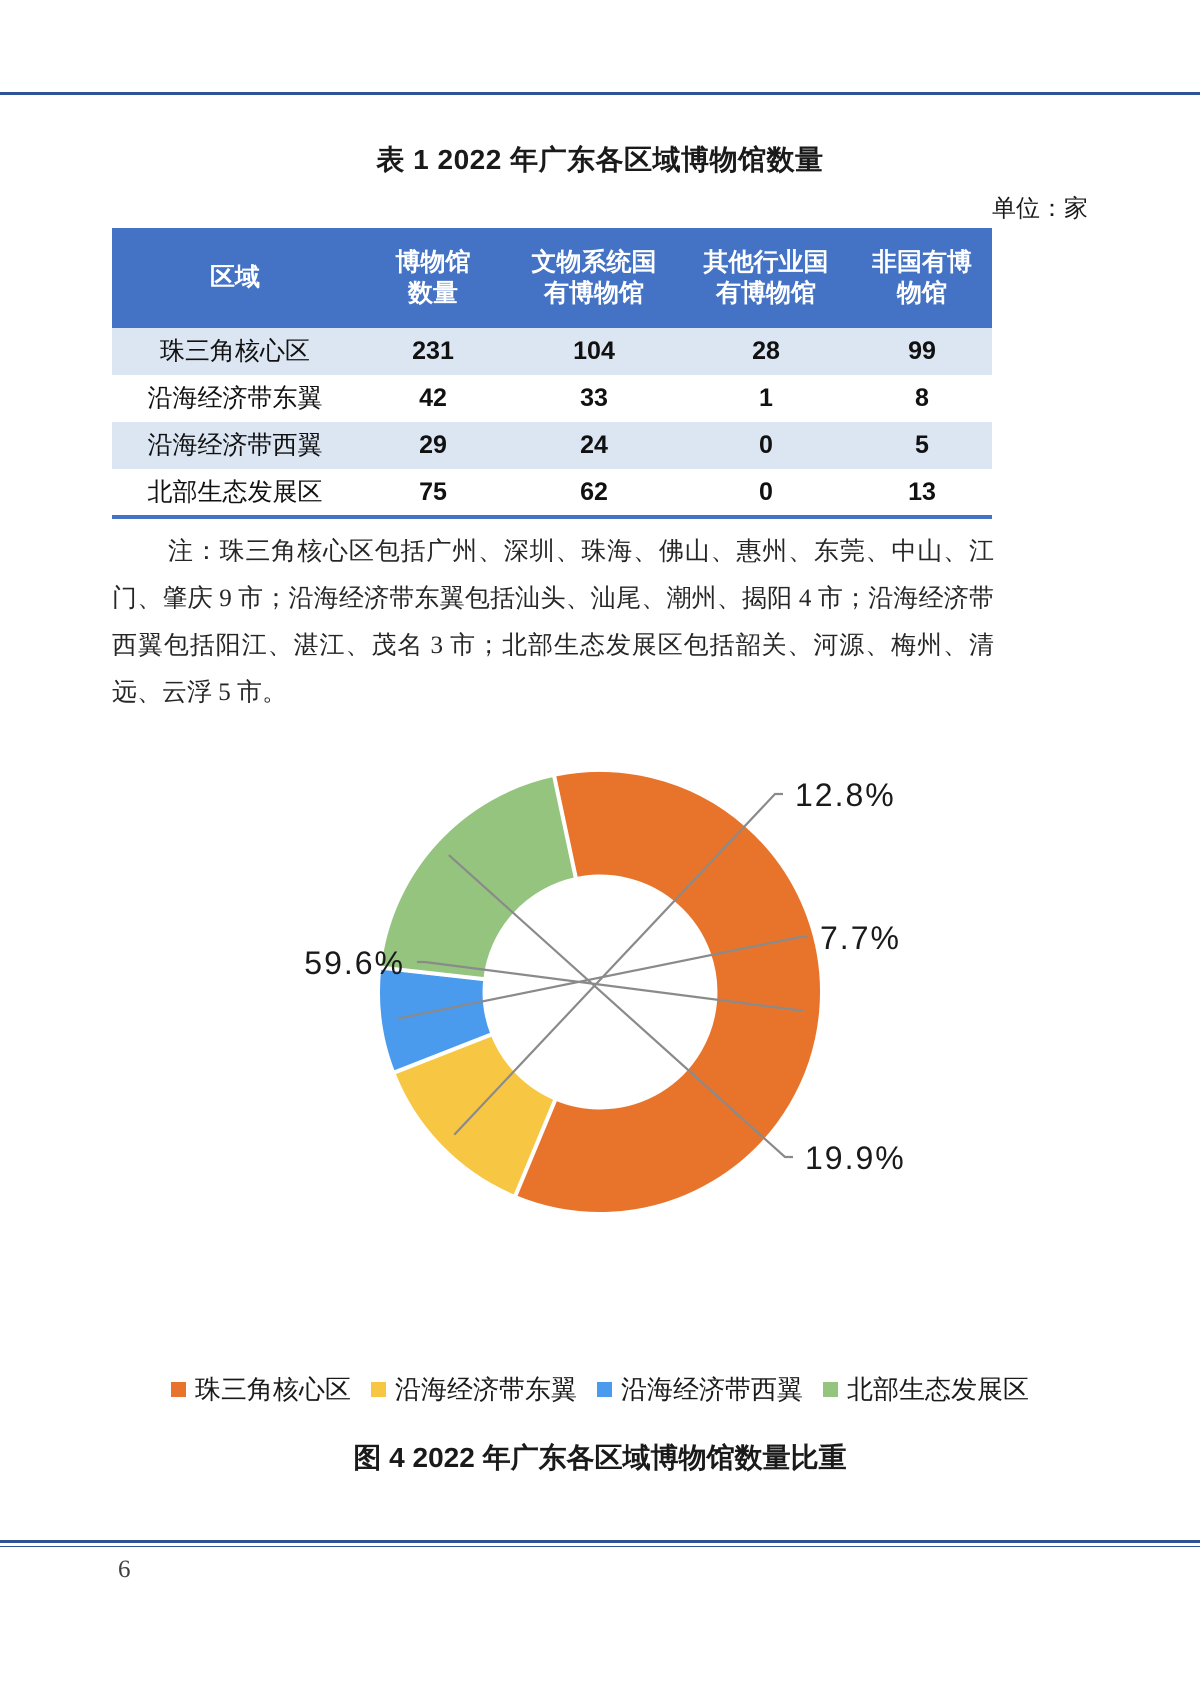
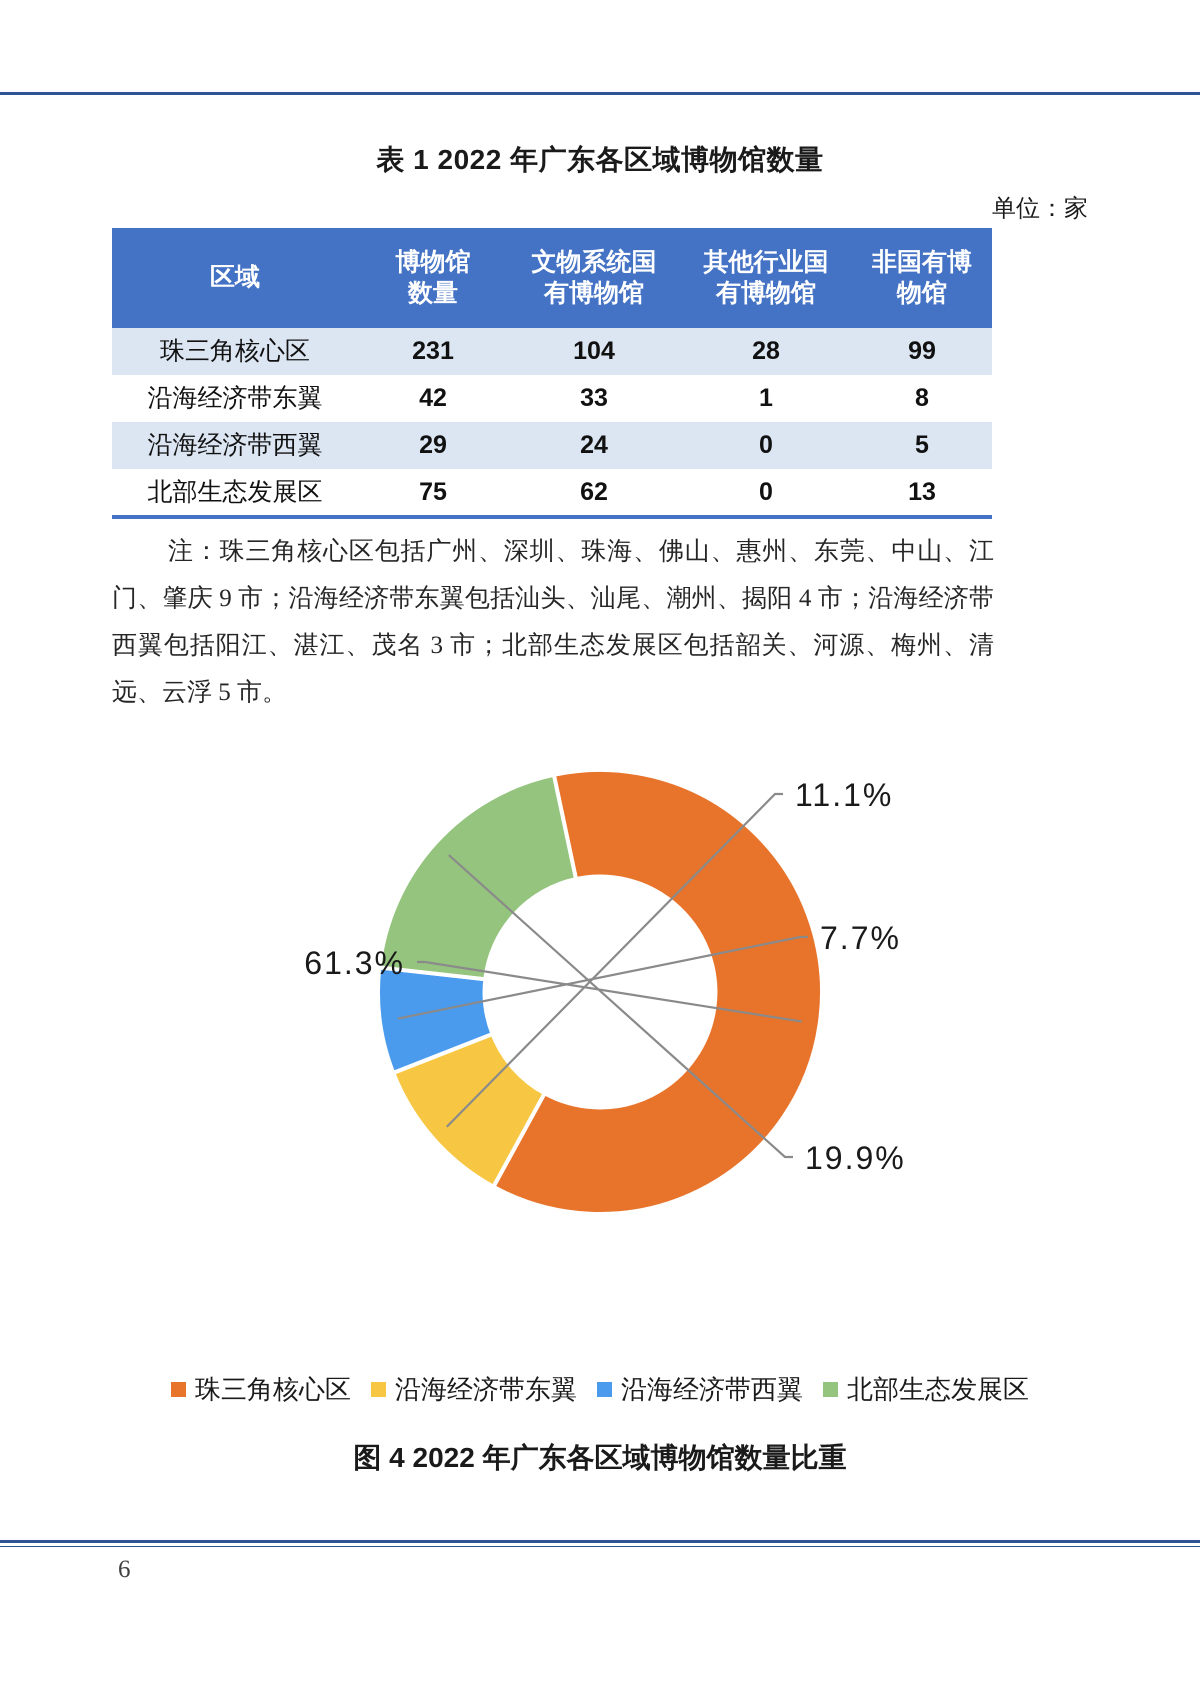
珠三角核心区: 59.6% -> 61.3%
沿海经济带东翼: 12.8% -> 11.1%
